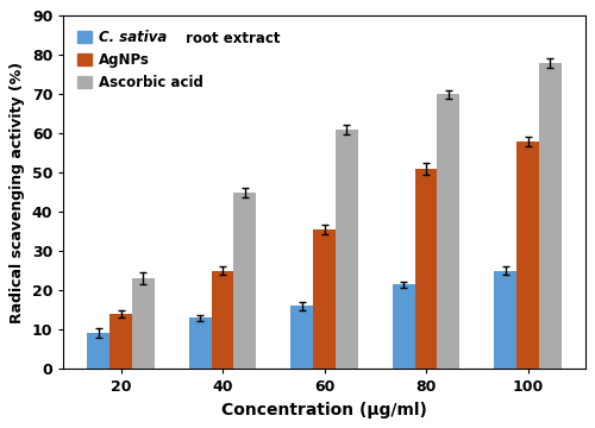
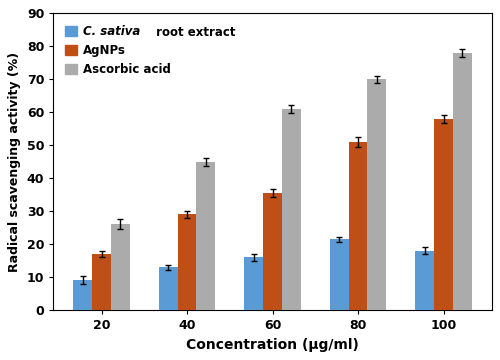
AgNPs/20: 14.0 -> 17.0
Ascorbic acid/20: 23 -> 26
AgNPs/40: 25.0 -> 29.0
C. sativa/100: 25.0 -> 18.0
